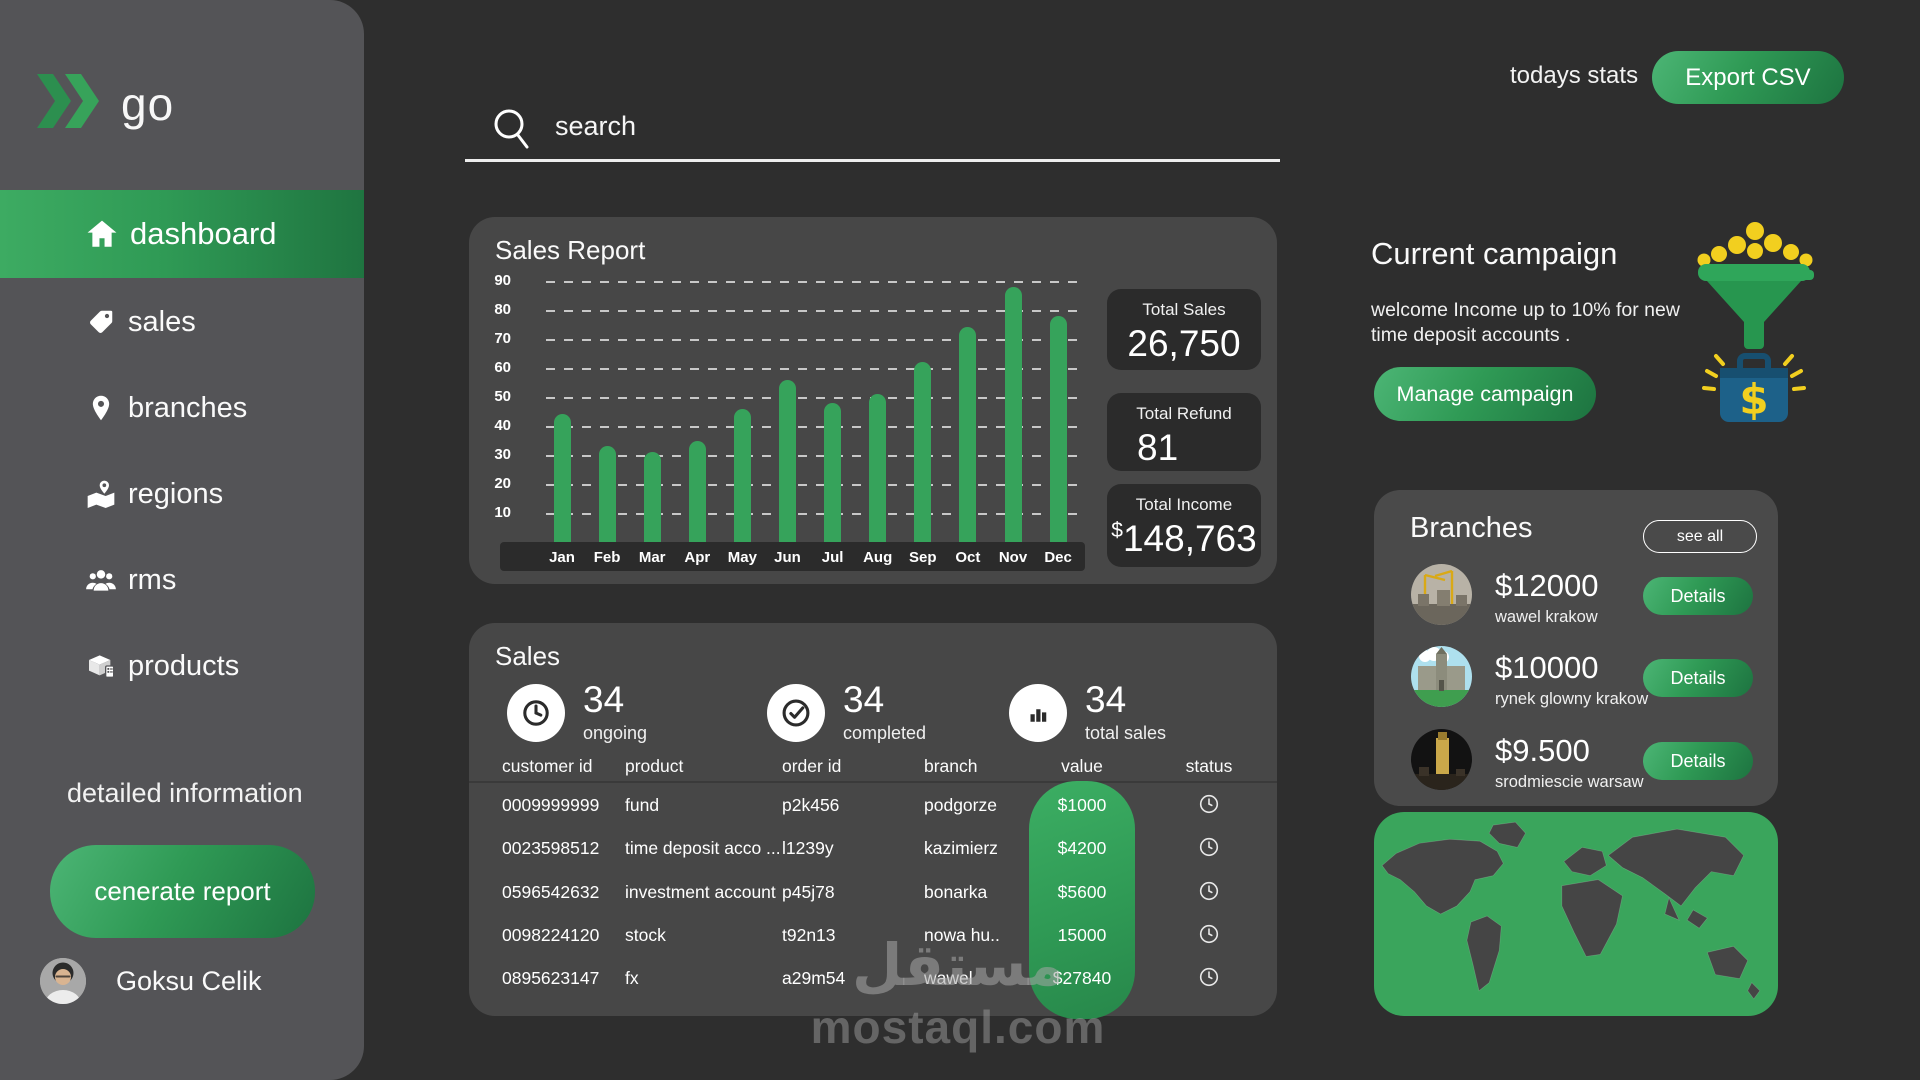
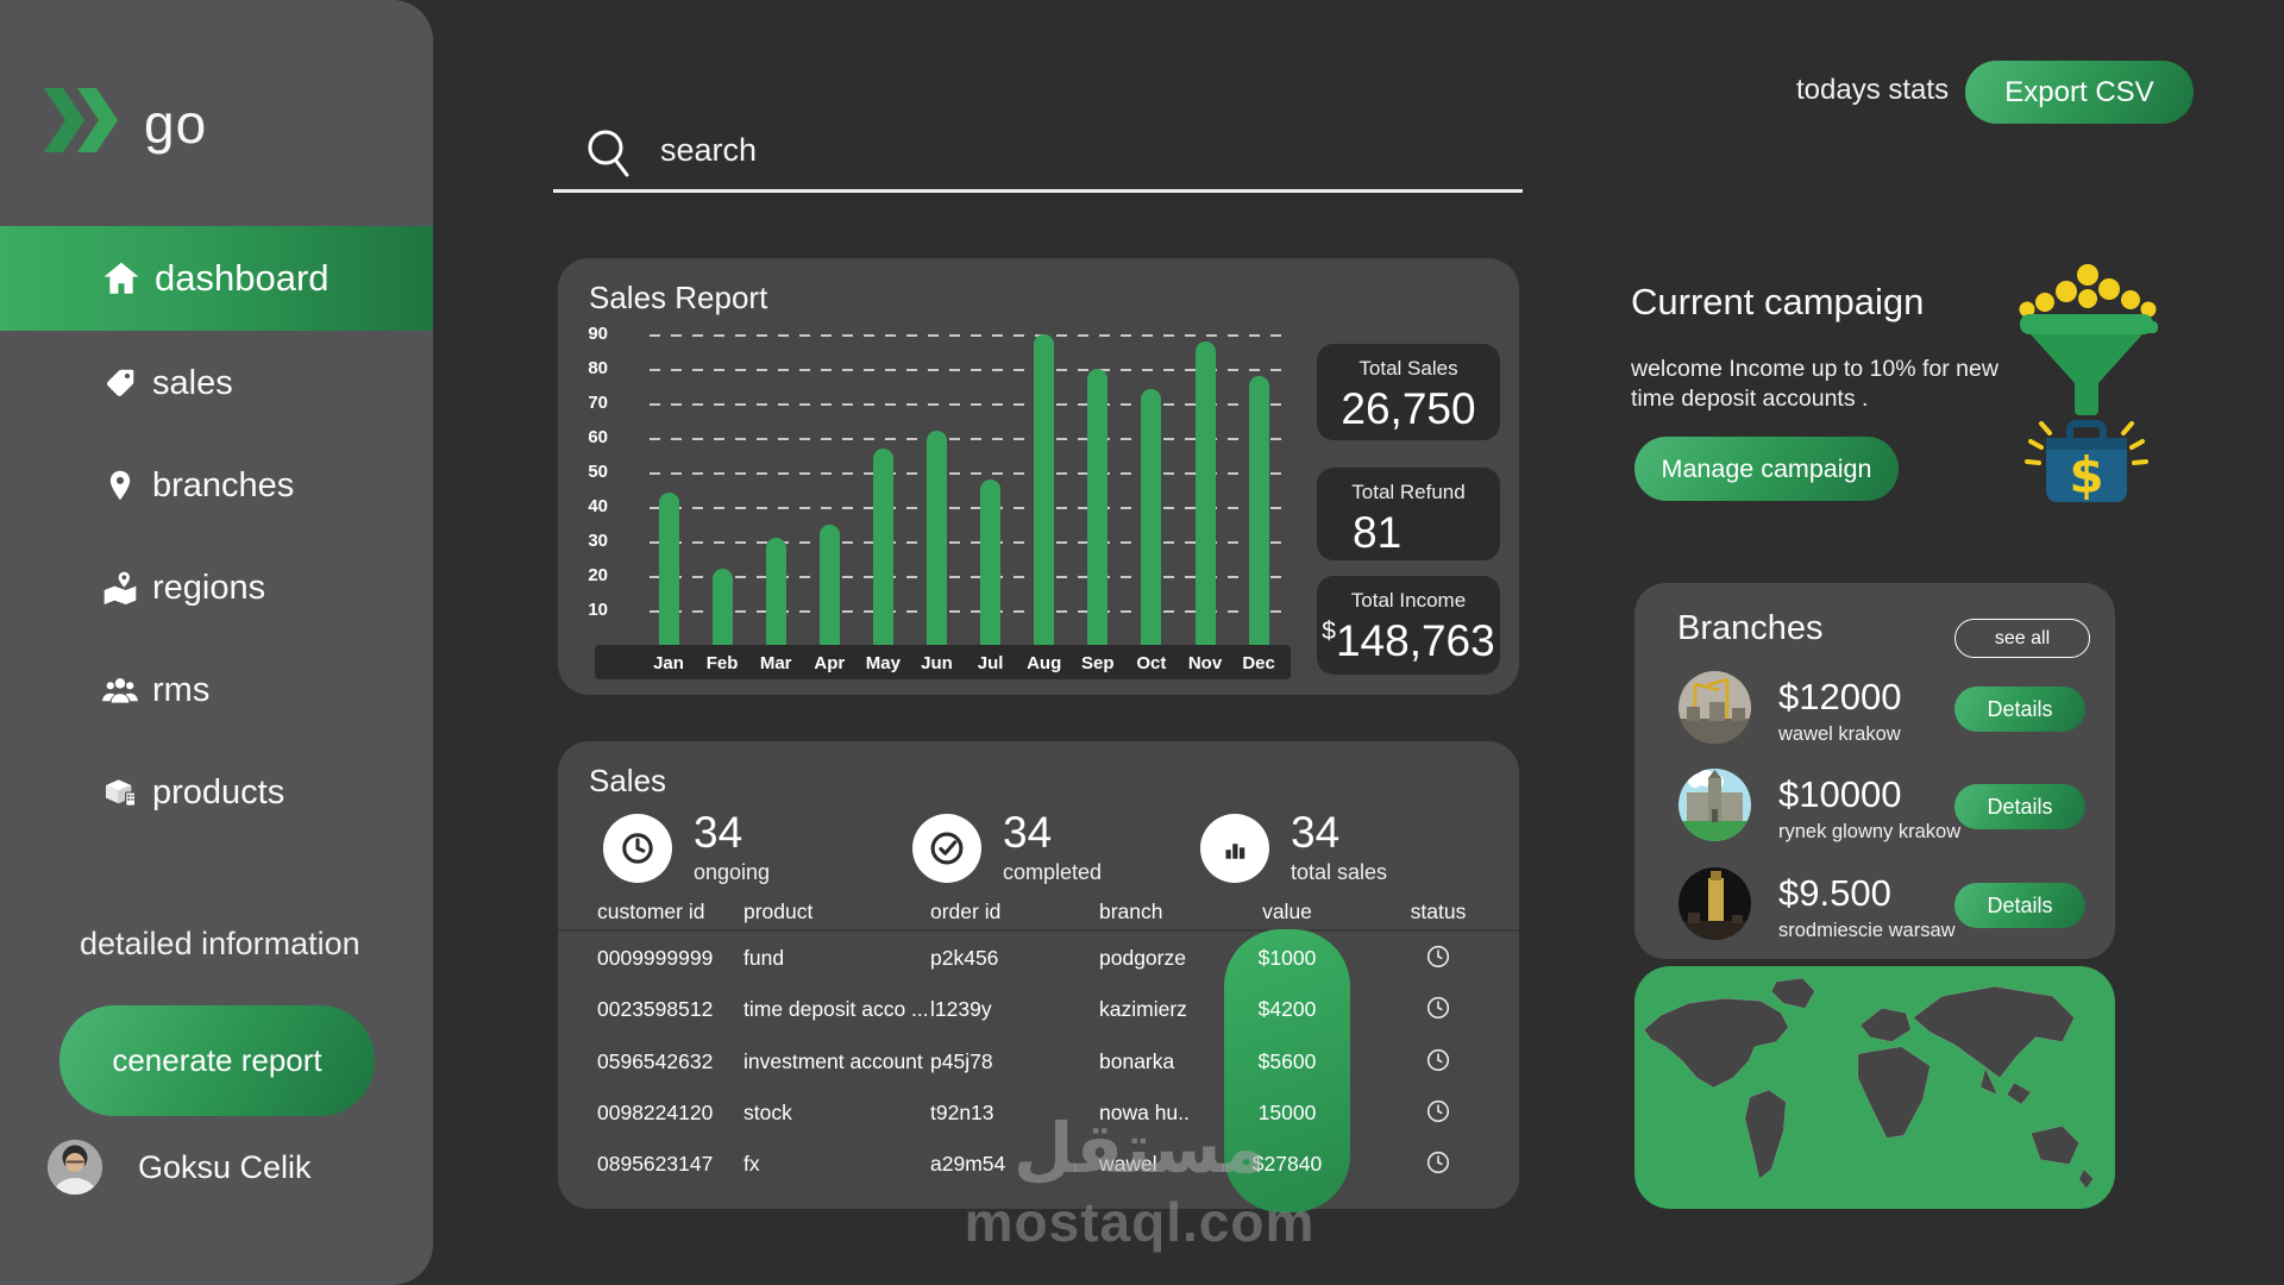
Feb: 33 -> 22
May: 46 -> 57
Jun: 56 -> 62
Aug: 51 -> 90
Sep: 62 -> 80
